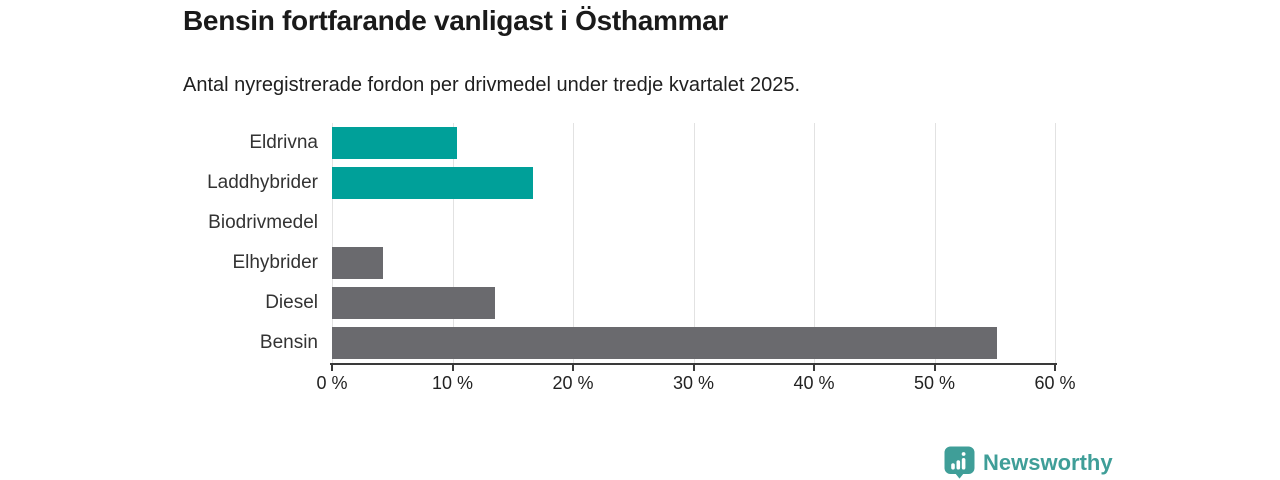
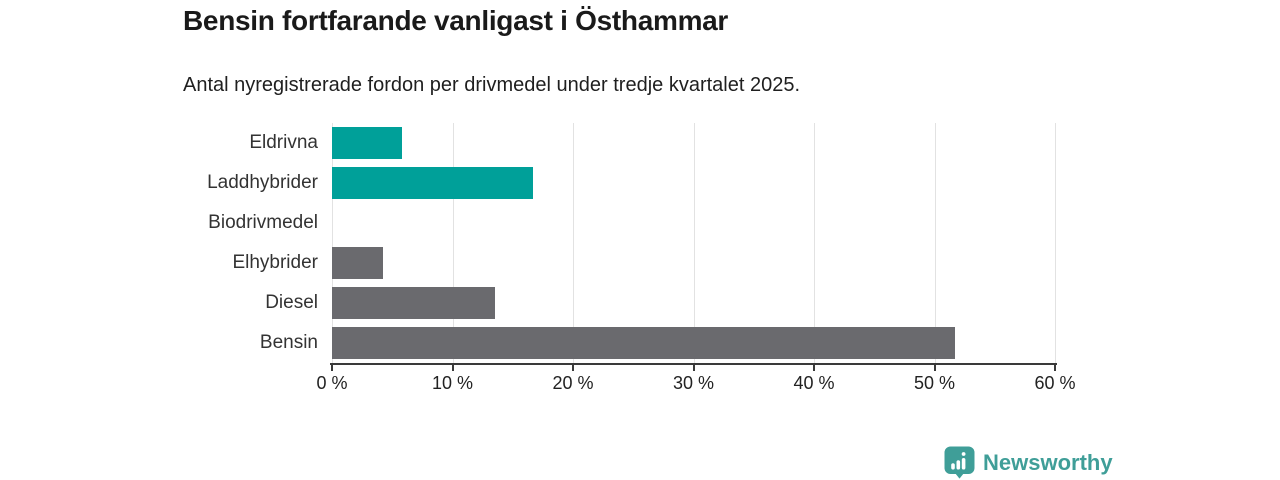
Eldrivna: 10.4% -> 5.8%
Bensin: 55.2% -> 51.7%
